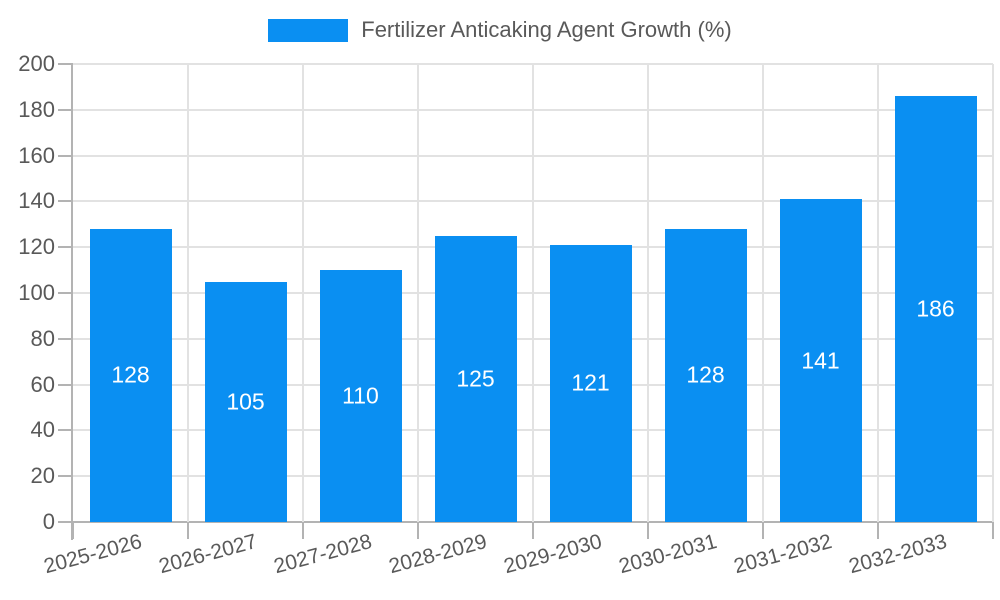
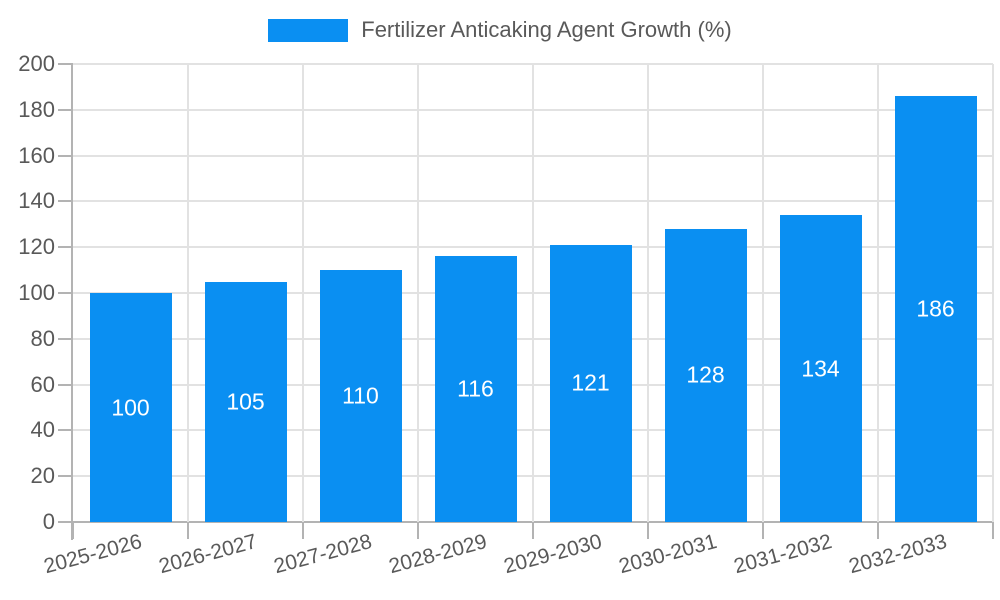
2025-2026: 128 -> 100
2028-2029: 125 -> 116
2031-2032: 141 -> 134
